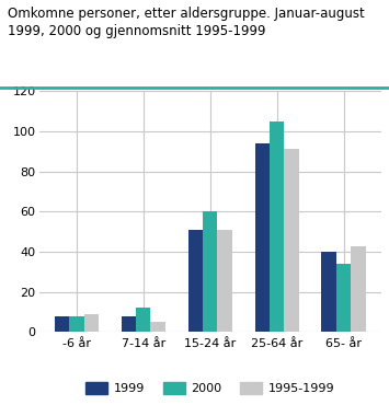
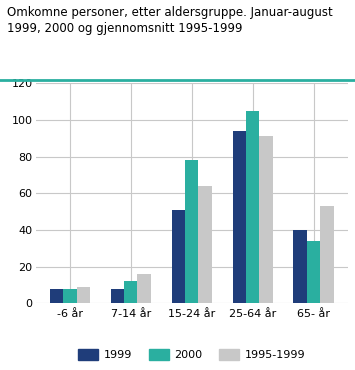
1995-1999/7-14 år: 5 -> 16
2000/15-24 år: 60 -> 78
1995-1999/15-24 år: 51 -> 64
1995-1999/65- år: 43 -> 53
